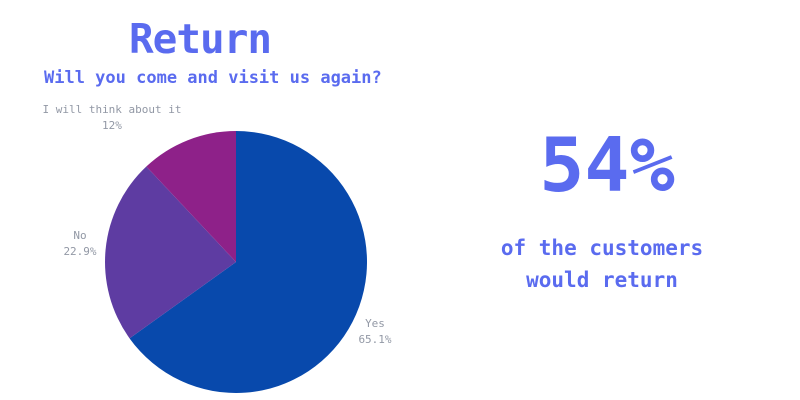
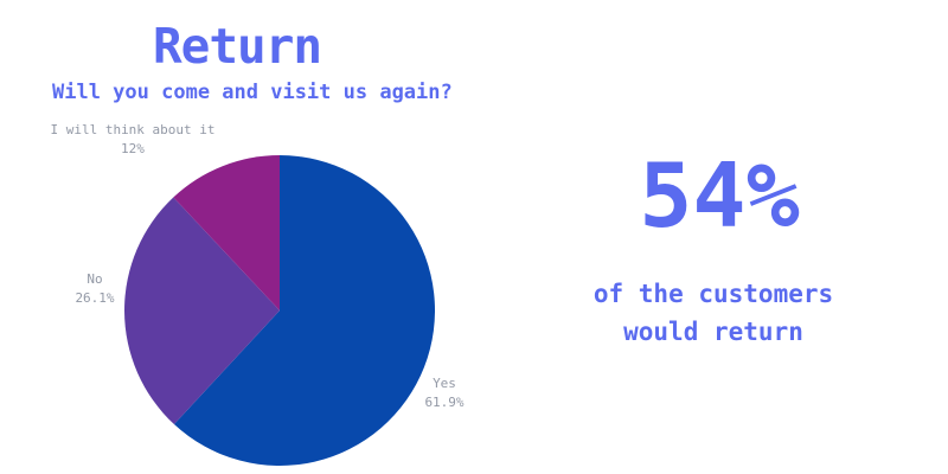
Yes: 65.1% -> 61.9%
No: 22.9% -> 26.1%
